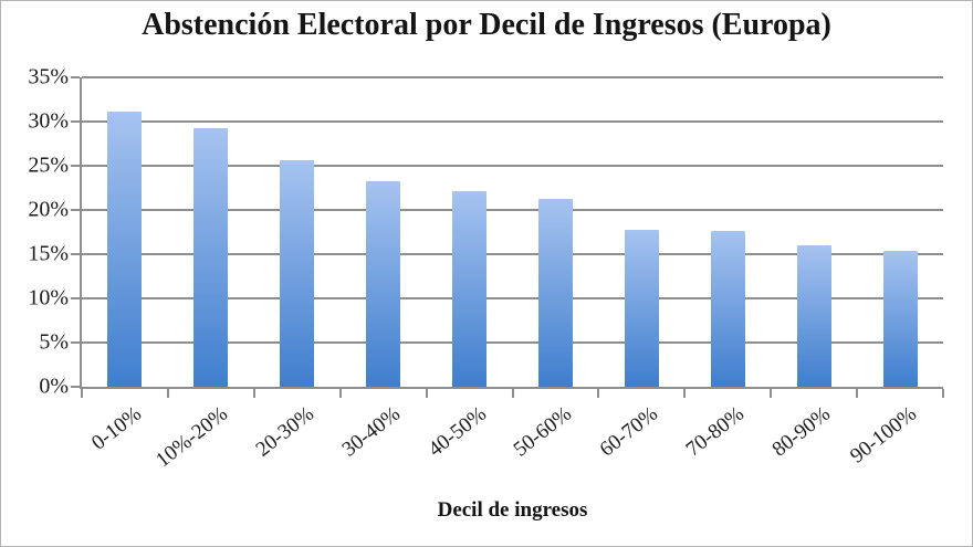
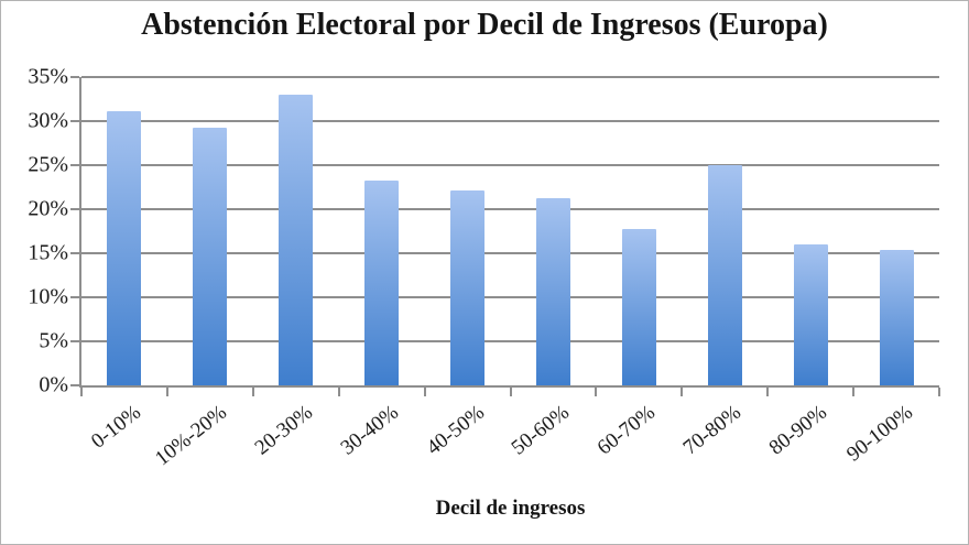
20-30%: 26% -> 33%
70-80%: 18% -> 25%
